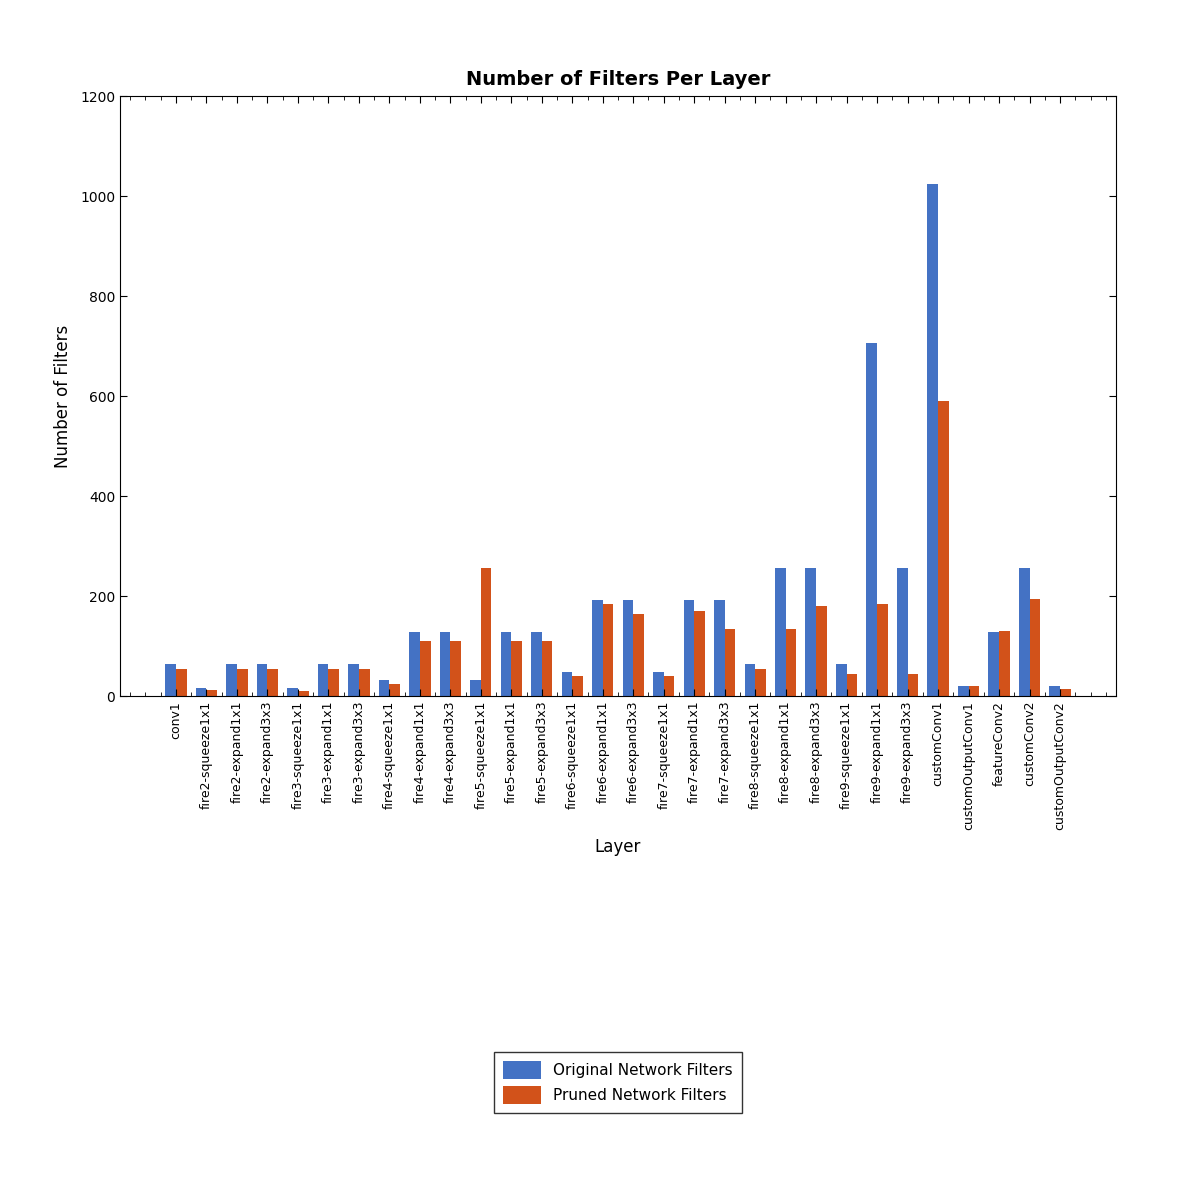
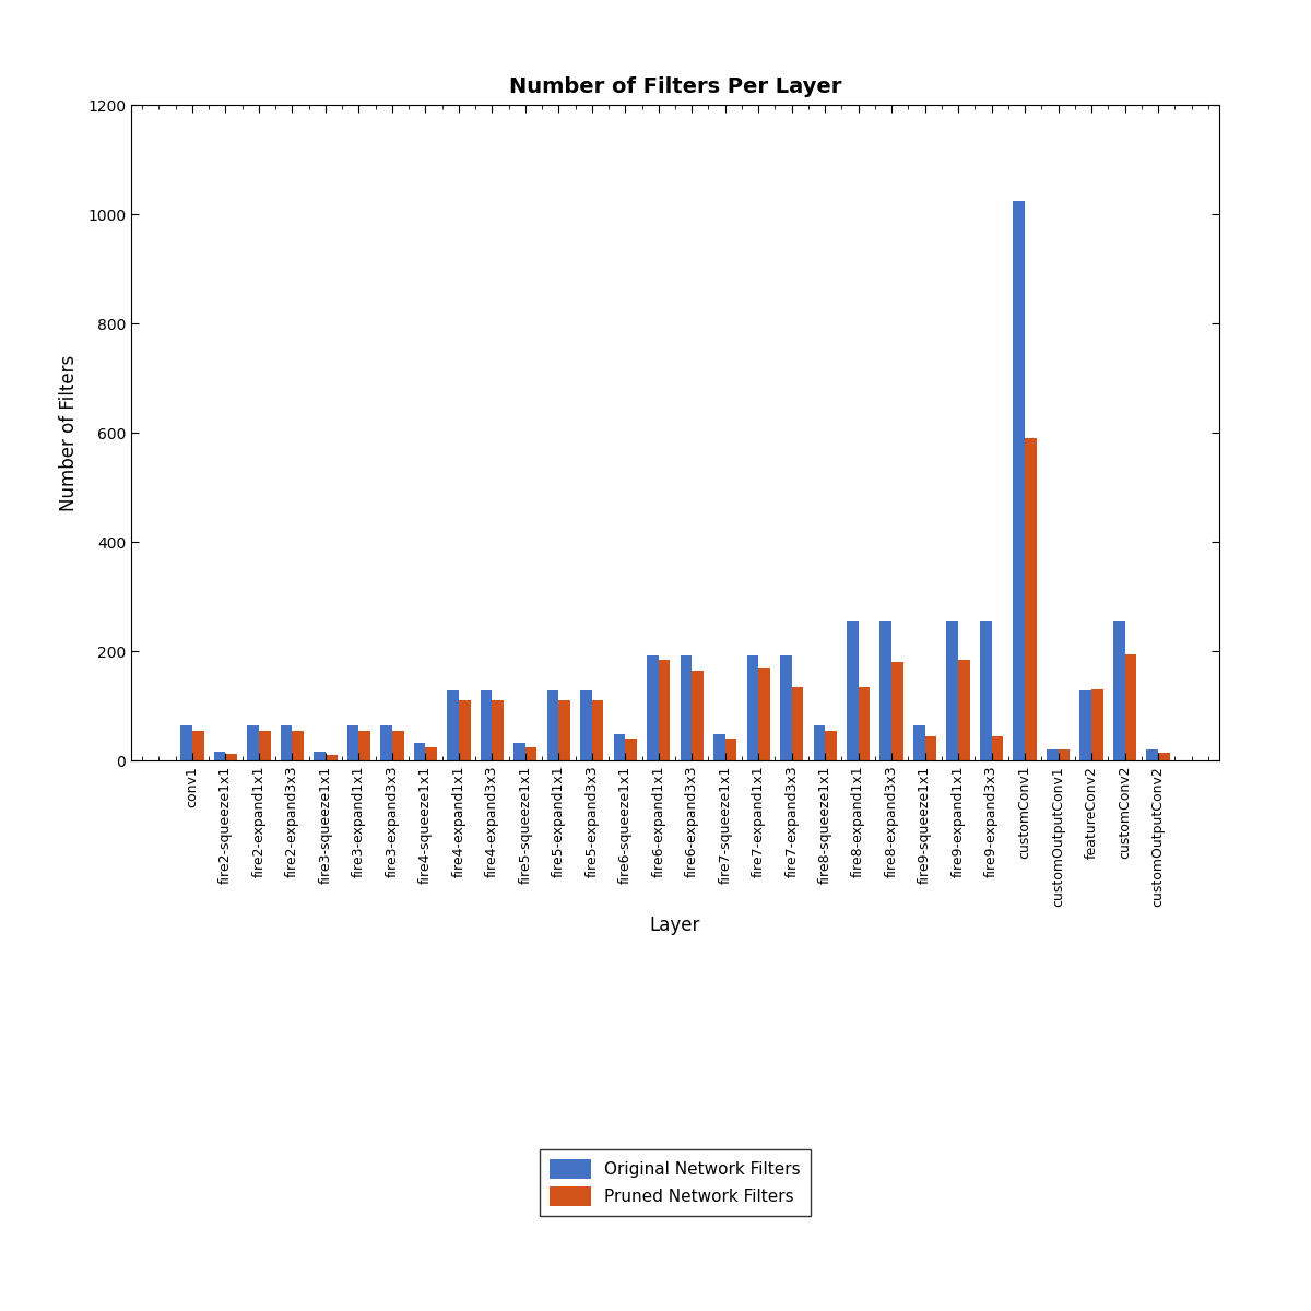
Pruned Network Filters/fire5-squeeze1x1: 256 -> 25
Original Network Filters/fire9-expand1x1: 706 -> 256
